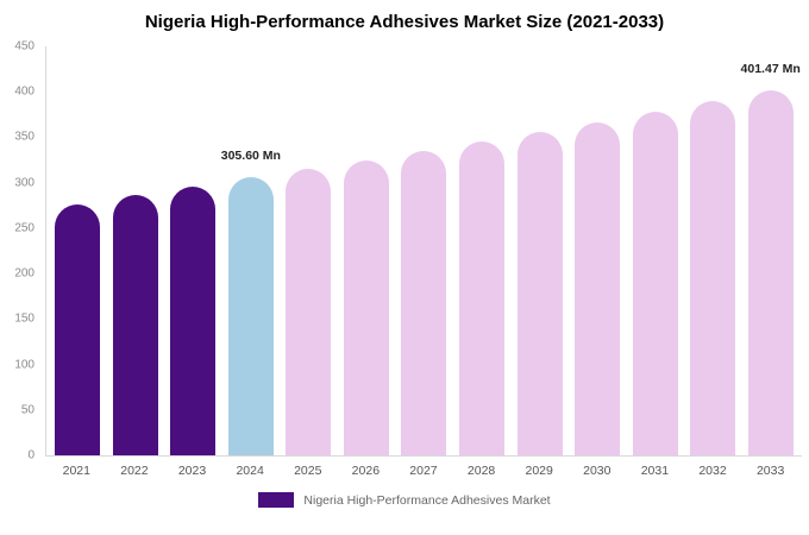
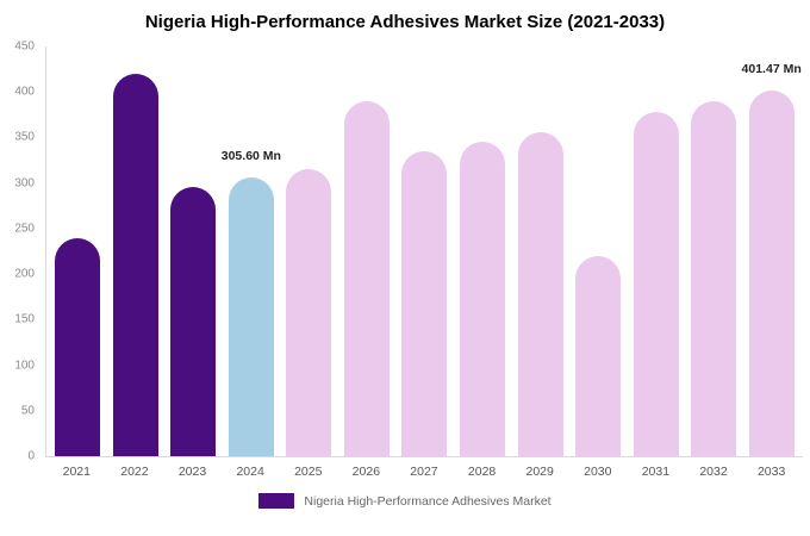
2021: 280 -> 240
2022: 290 -> 420
2026: 320 -> 390
2030: 370 -> 220
